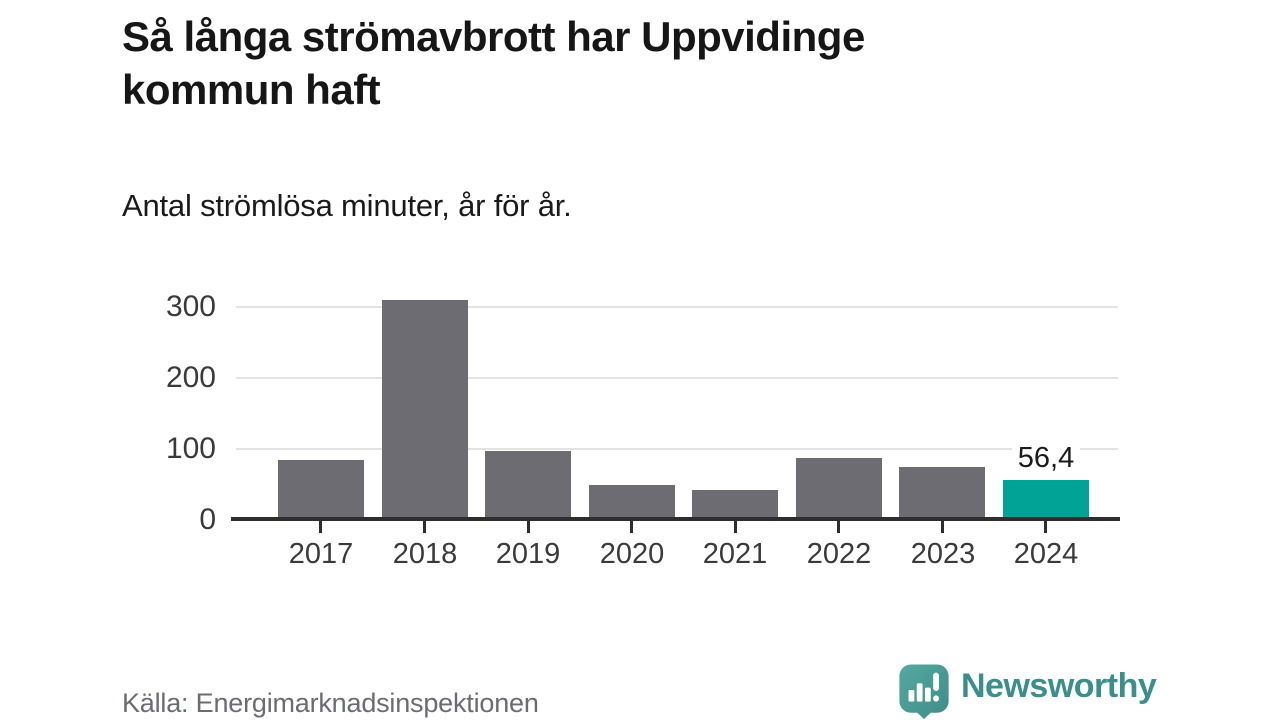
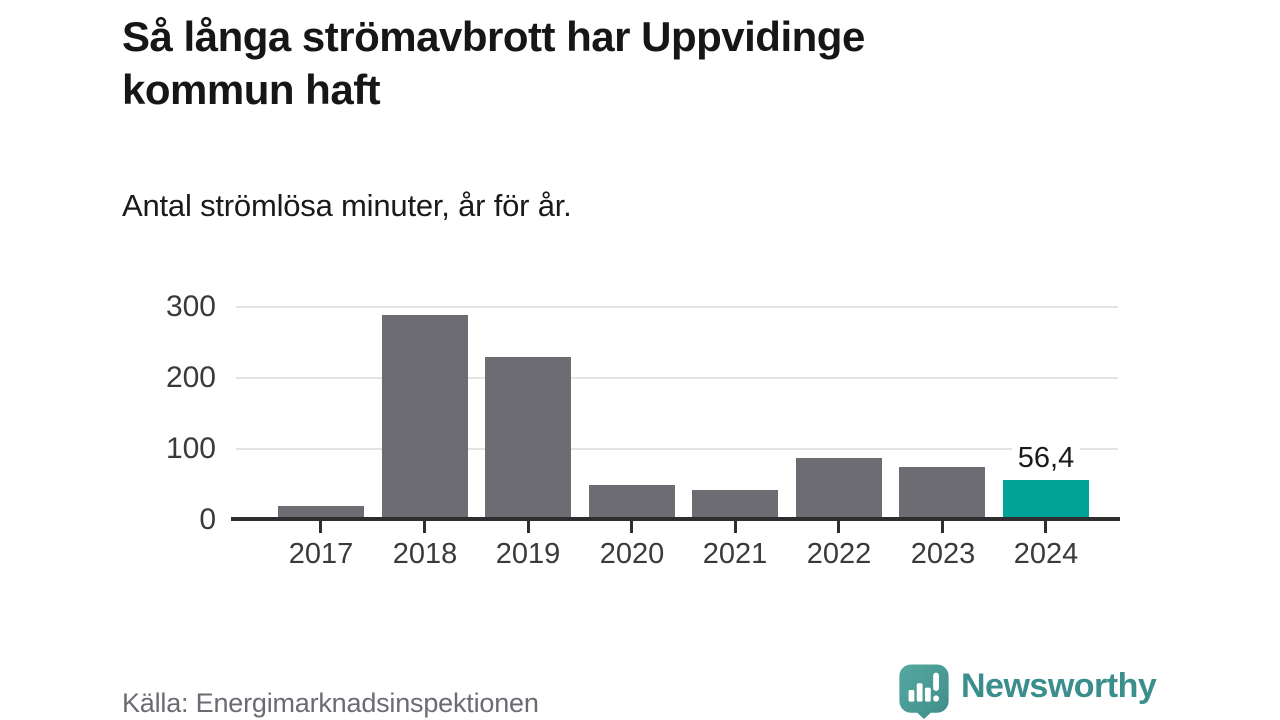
2017: 80 -> 20
2018: 310 -> 290
2019: 100 -> 230
